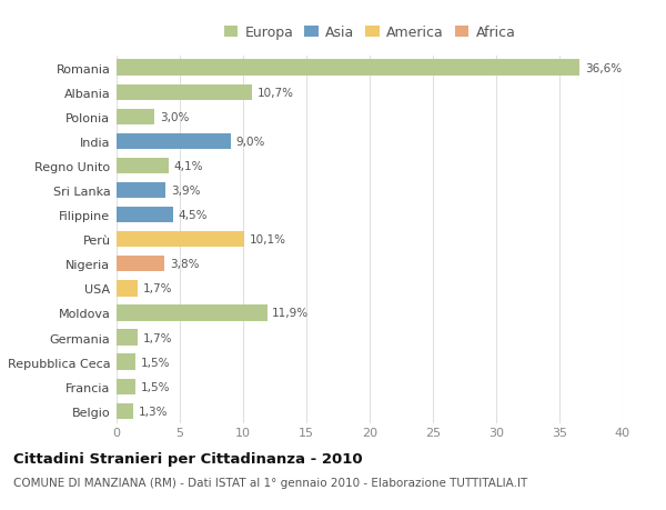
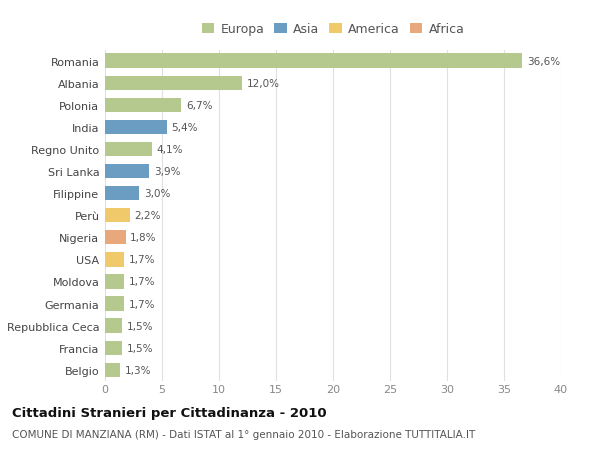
Albania: 10,7% -> 12,0%
Polonia: 3,0% -> 6,7%
India: 9,0% -> 5,4%
Filippine: 4,5% -> 3,0%
Perù: 10,1% -> 2,2%
Nigeria: 3,8% -> 1,8%
Moldova: 11,9% -> 1,7%
